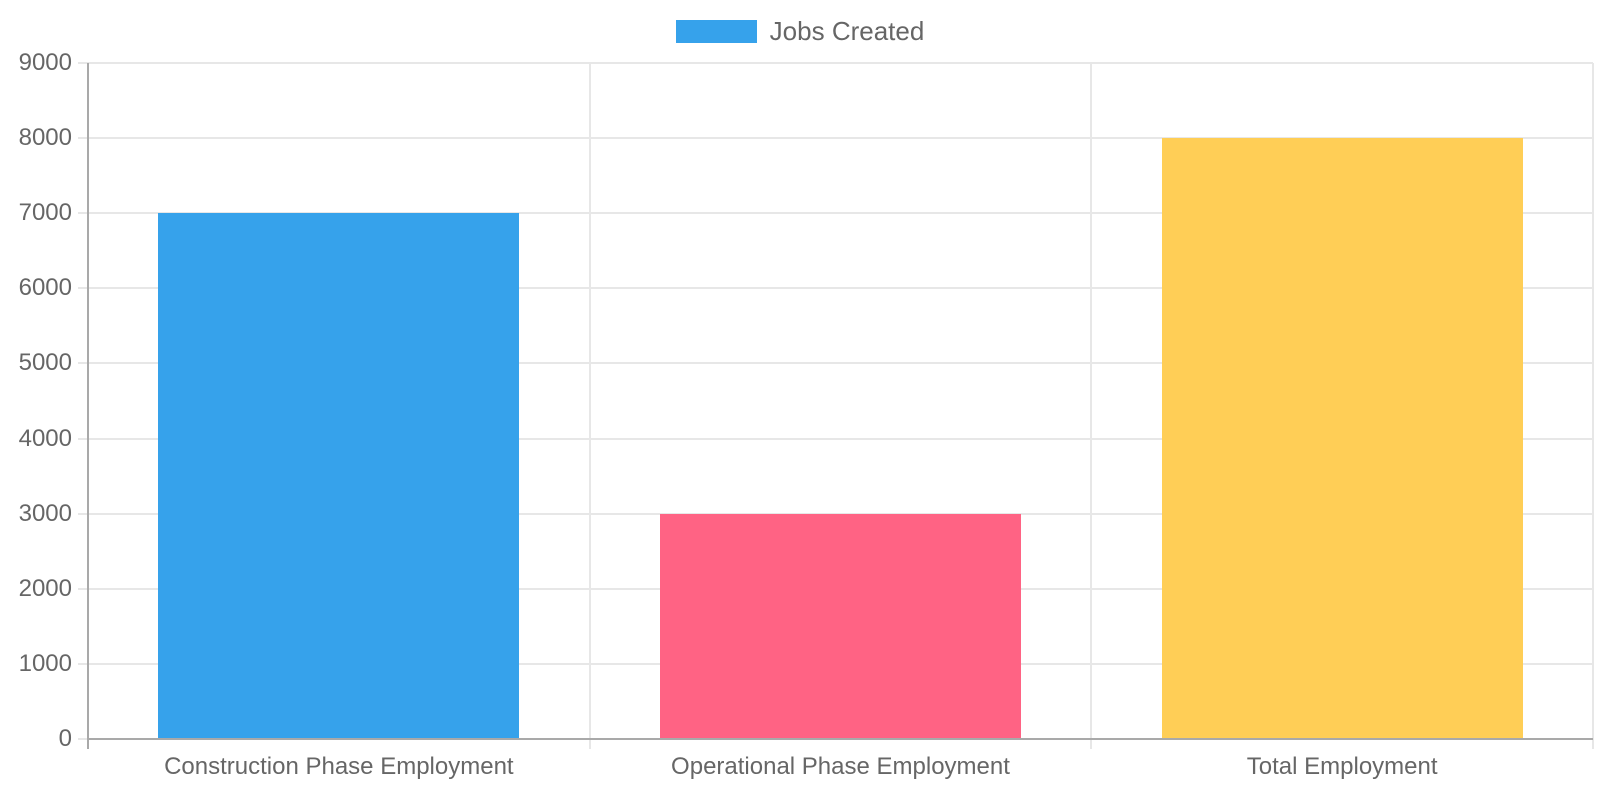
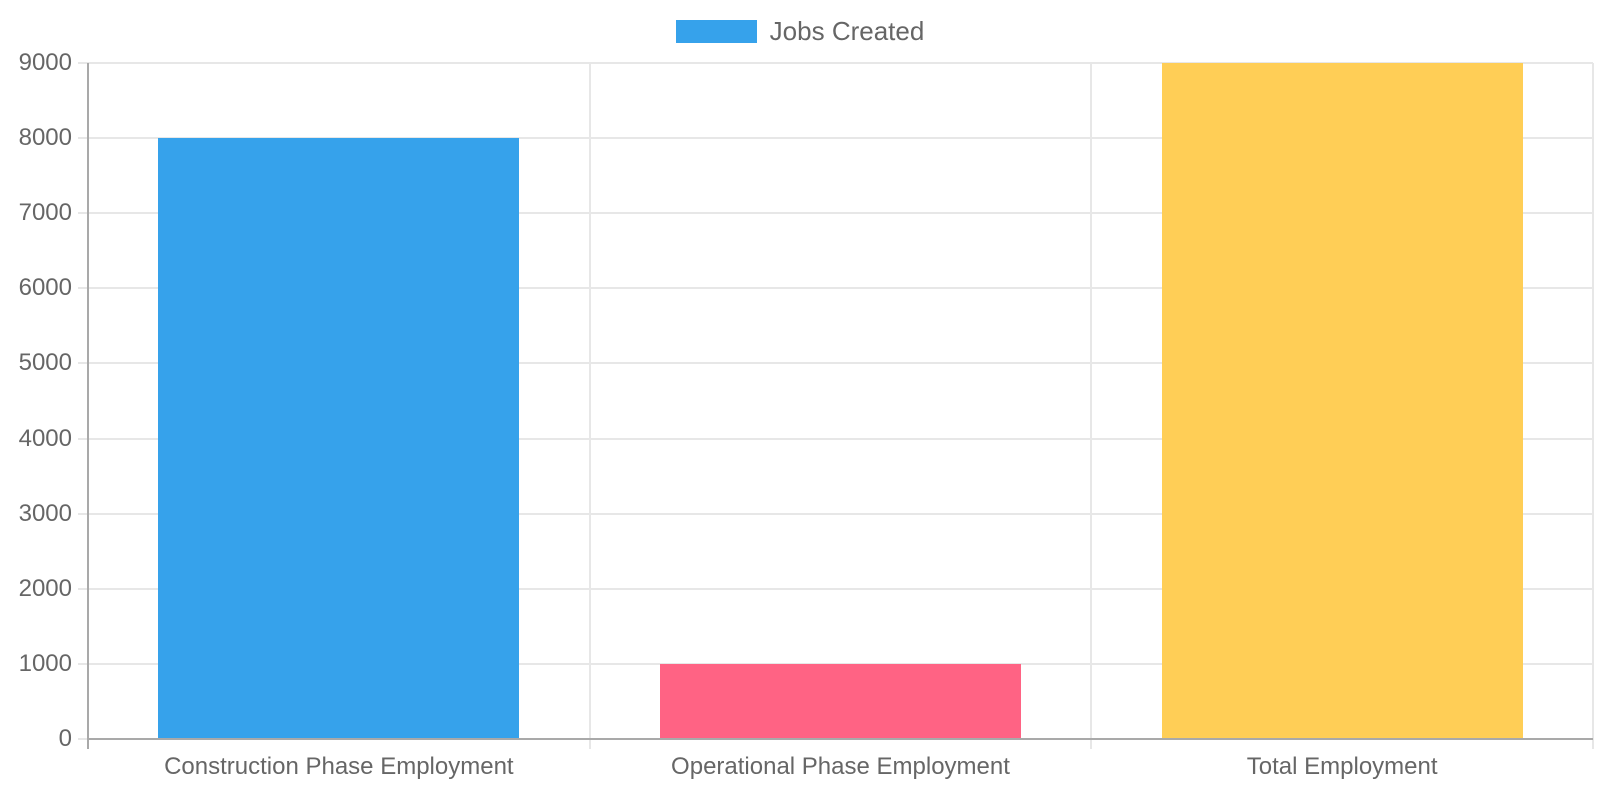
Construction Phase Employment: 7000 -> 8000
Operational Phase Employment: 3000 -> 1000
Total Employment: 8000 -> 9000
